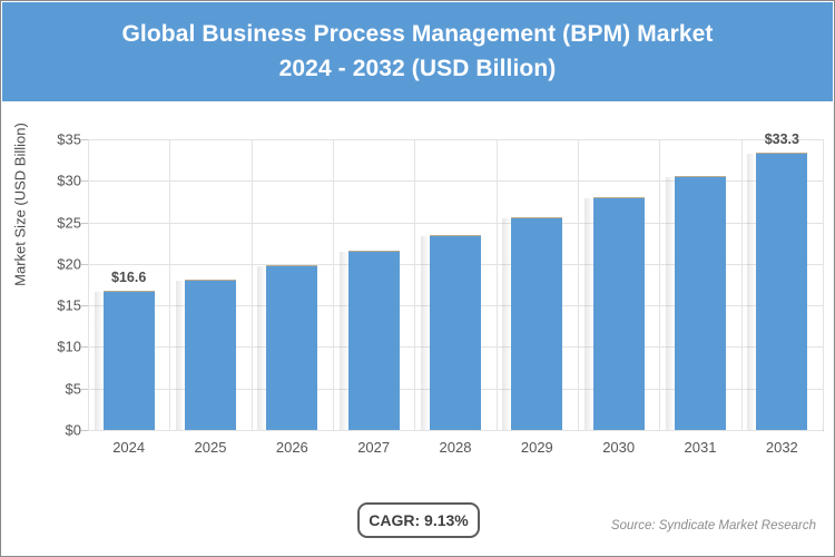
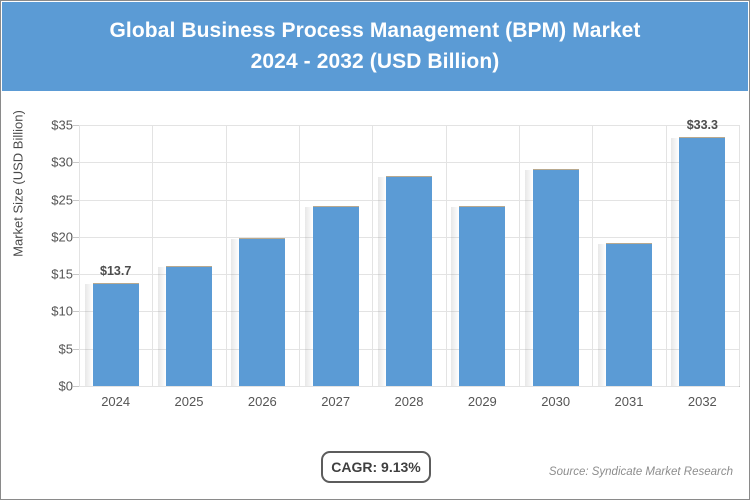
2024: $16.6 -> $13.7
2025: $18 -> $16
2027: $21 -> $24
2028: $23 -> $28
2029: $26 -> $24
2030: $28 -> $29
2031: $30 -> $19
